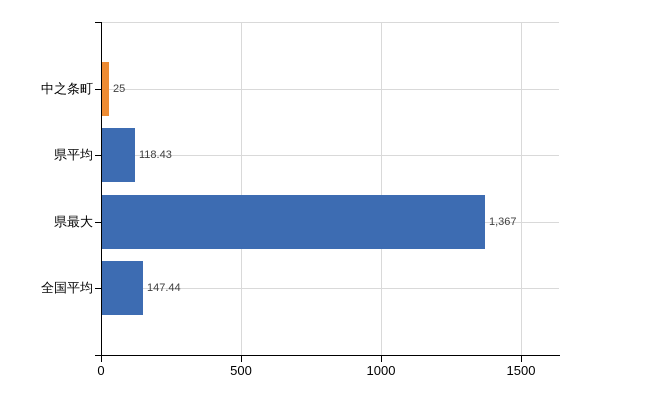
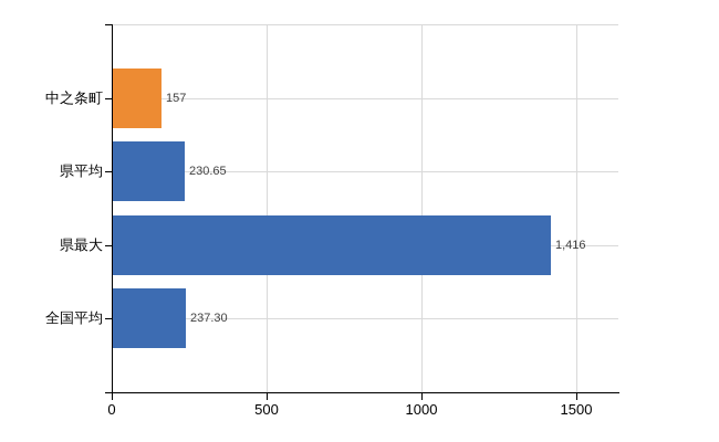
中之条町: 25 -> 157
県平均: 118.43 -> 230.65
県最大: 1,367 -> 1,416
全国平均: 147.44 -> 237.30
